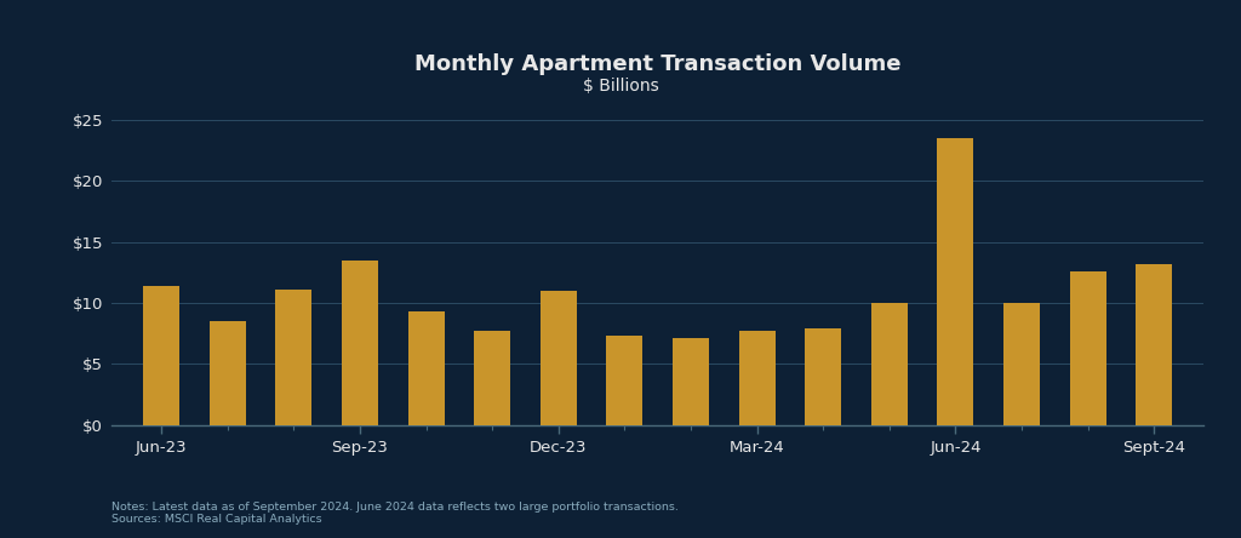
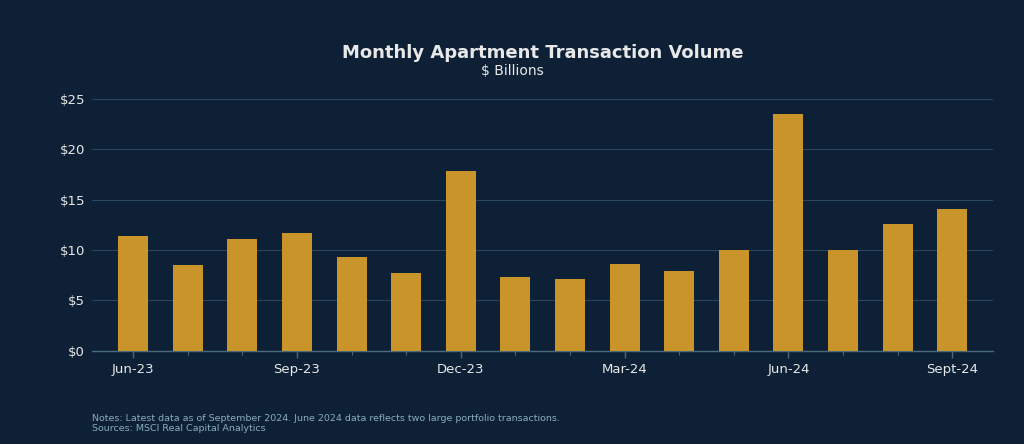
Sep-23: $13.5 -> $11.7
Dec-23: $11.0 -> $17.8
Mar-24: $7.7 -> $8.6
Sept-24: $13.2 -> $14.1
